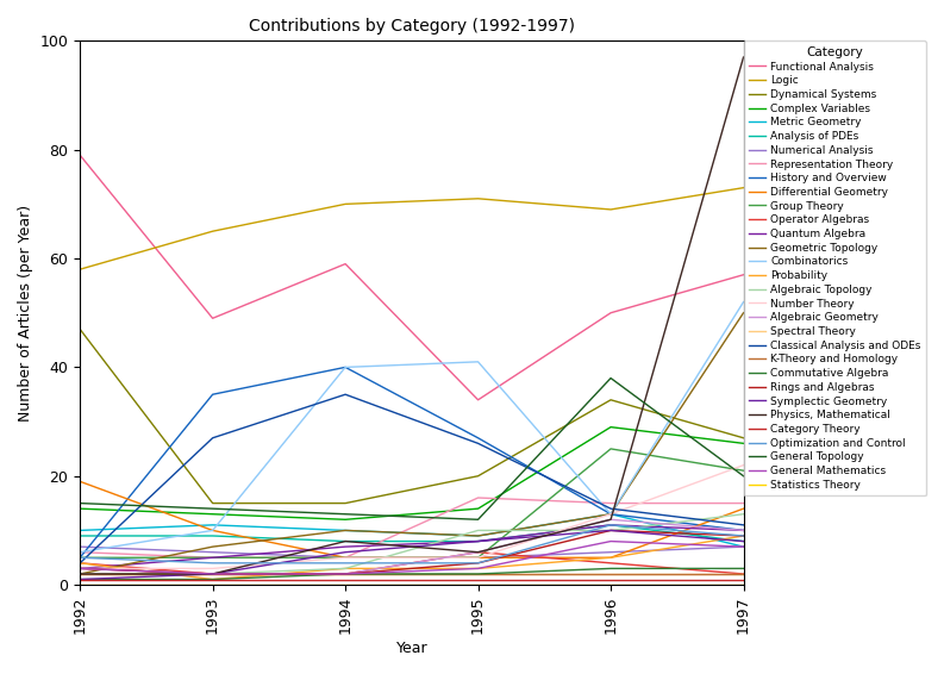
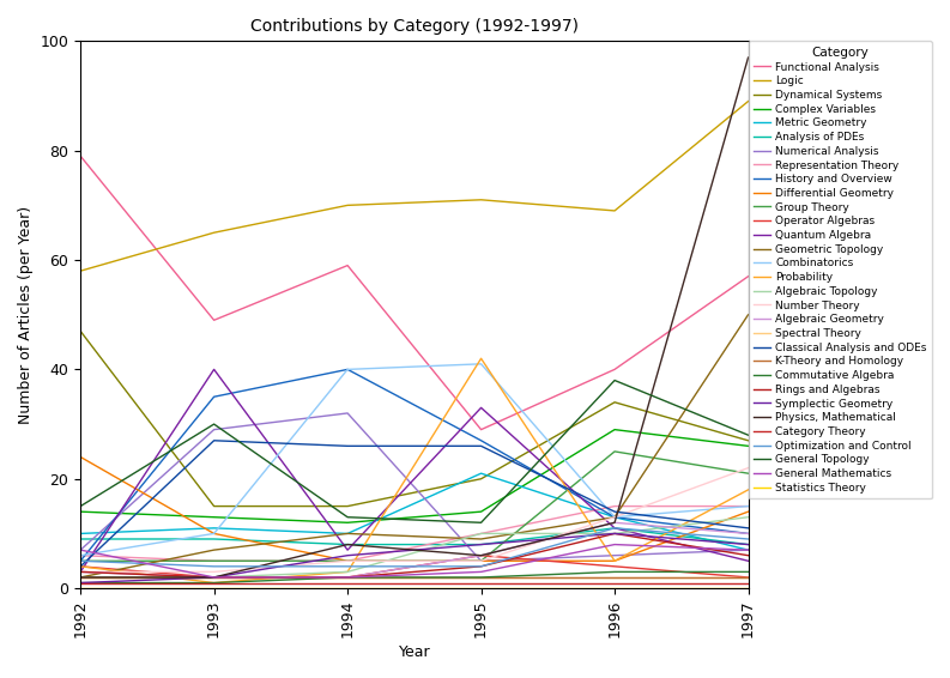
Differential Geometry/1992: 19 -> 24
General Mathematics/1992: 3 -> 7
Numerical Analysis/1993: 6 -> 29
Quantum Algebra/1993: 5 -> 40
General Topology/1993: 14 -> 30
Numerical Analysis/1994: 5 -> 32
Classical Analysis and ODEs/1994: 35 -> 26
Functional Analysis/1995: 34 -> 29
Metric Geometry/1995: 9 -> 21
Representation Theory/1995: 16 -> 10
Quantum Algebra/1995: 8 -> 33
Probability/1995: 3 -> 42
Functional Analysis/1996: 50 -> 40
Logic/1997: 73 -> 89
Quantum Algebra/1997: 10 -> 5
Combinatorics/1997: 52 -> 15
Probability/1997: 9 -> 18
Rings and Algebras/1997: 9 -> 6
General Topology/1997: 20 -> 28
